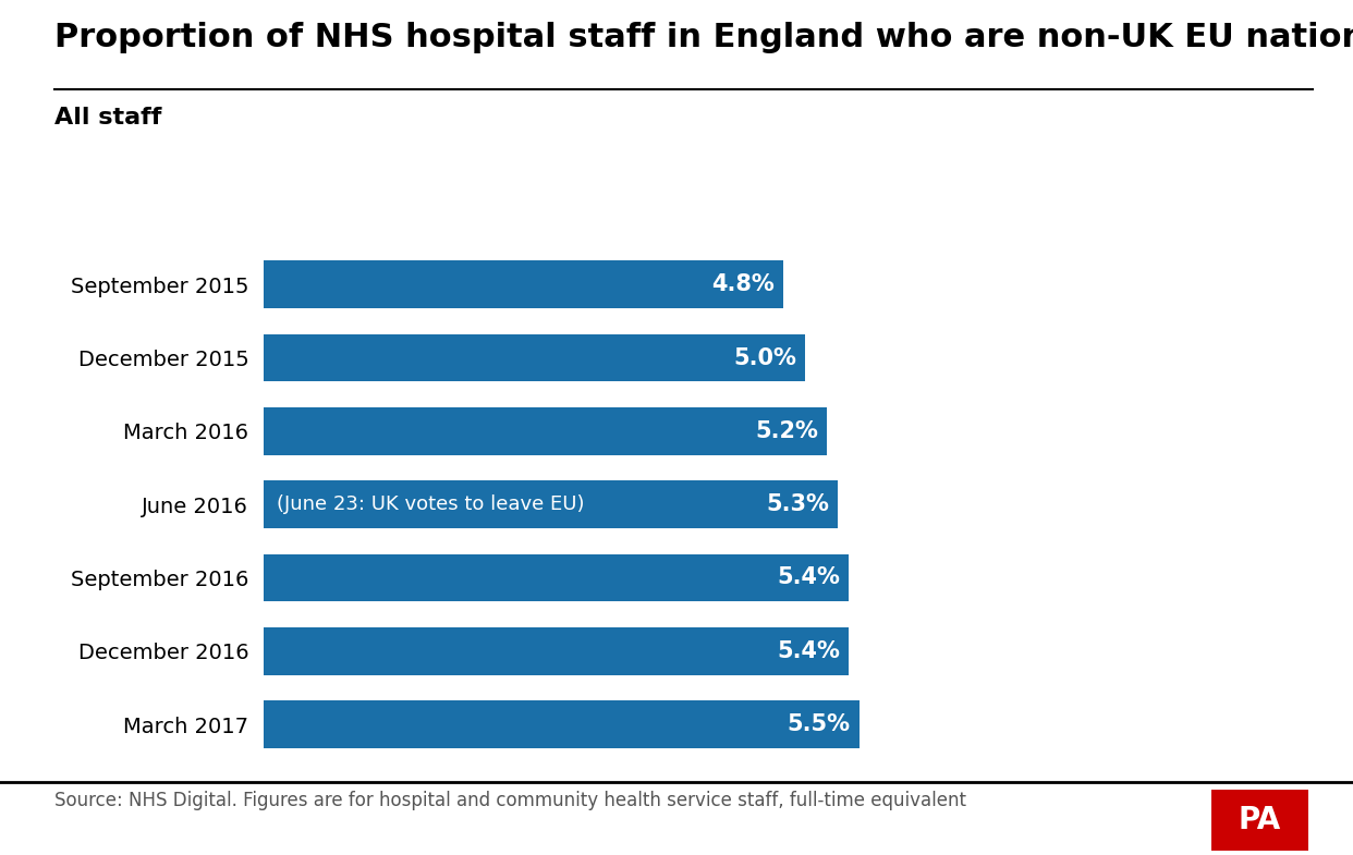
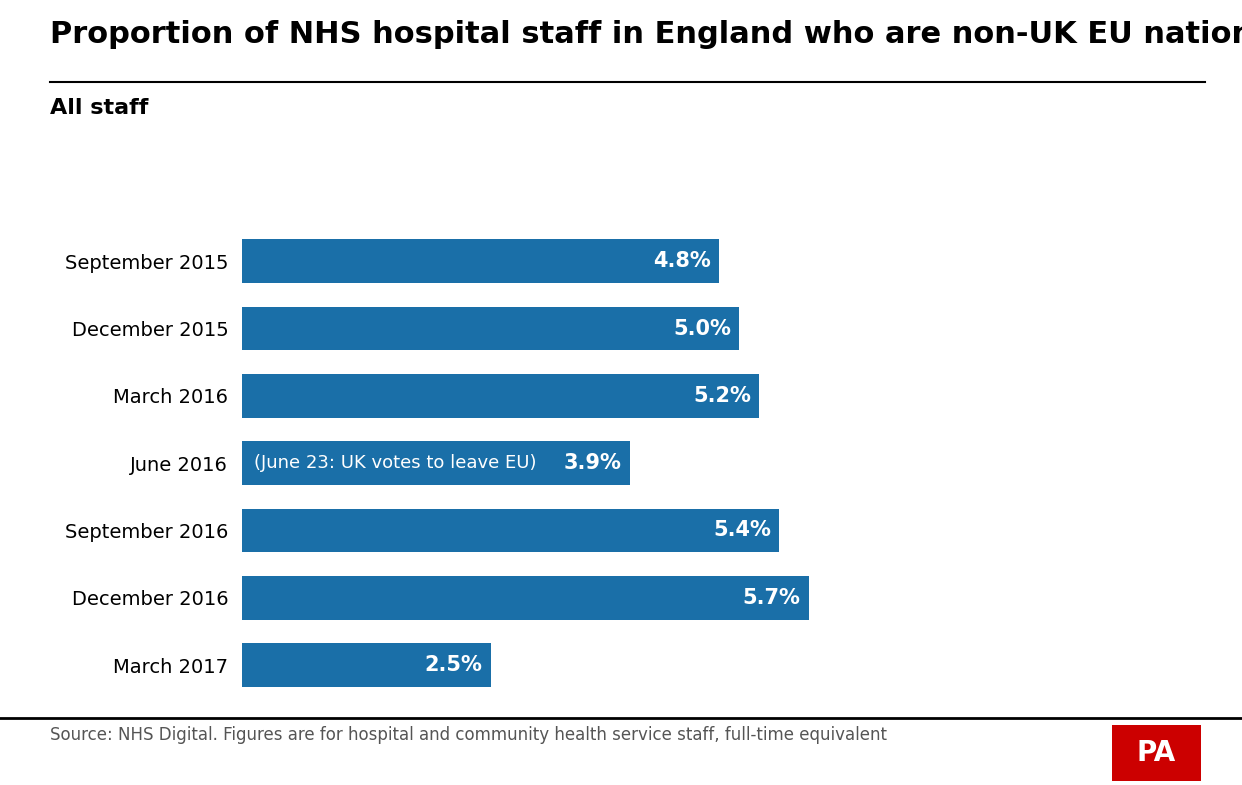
June 2016: 5.3% -> 3.9%
December 2016: 5.4% -> 5.7%
March 2017: 5.5% -> 2.5%
